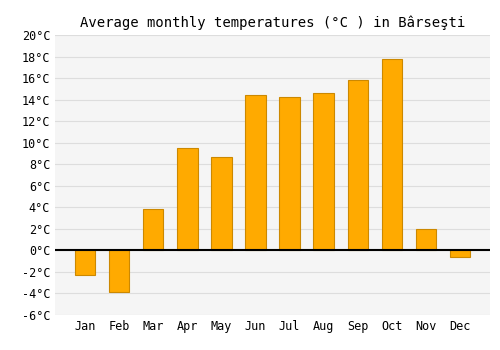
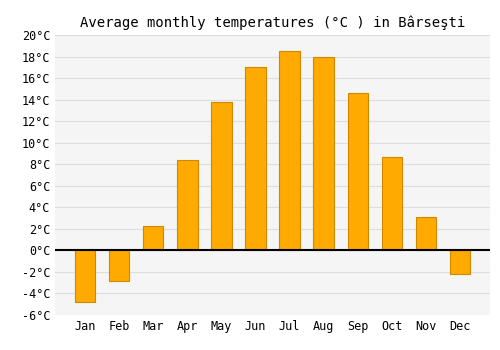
Jan: -2.3°C -> -4.8°C
Feb: -3.9°C -> -2.8°C
Mar: 3.8°C -> 2.3°C
Apr: 9.5°C -> 8.4°C
May: 8.7°C -> 13.8°C
Jun: 14.4°C -> 17.0°C
Jul: 14.2°C -> 18.5°C
Aug: 14.6°C -> 18.0°C
Sep: 15.8°C -> 14.6°C
Oct: 17.8°C -> 8.7°C
Nov: 2.0°C -> 3.1°C
Dec: -0.6°C -> -2.2°C
